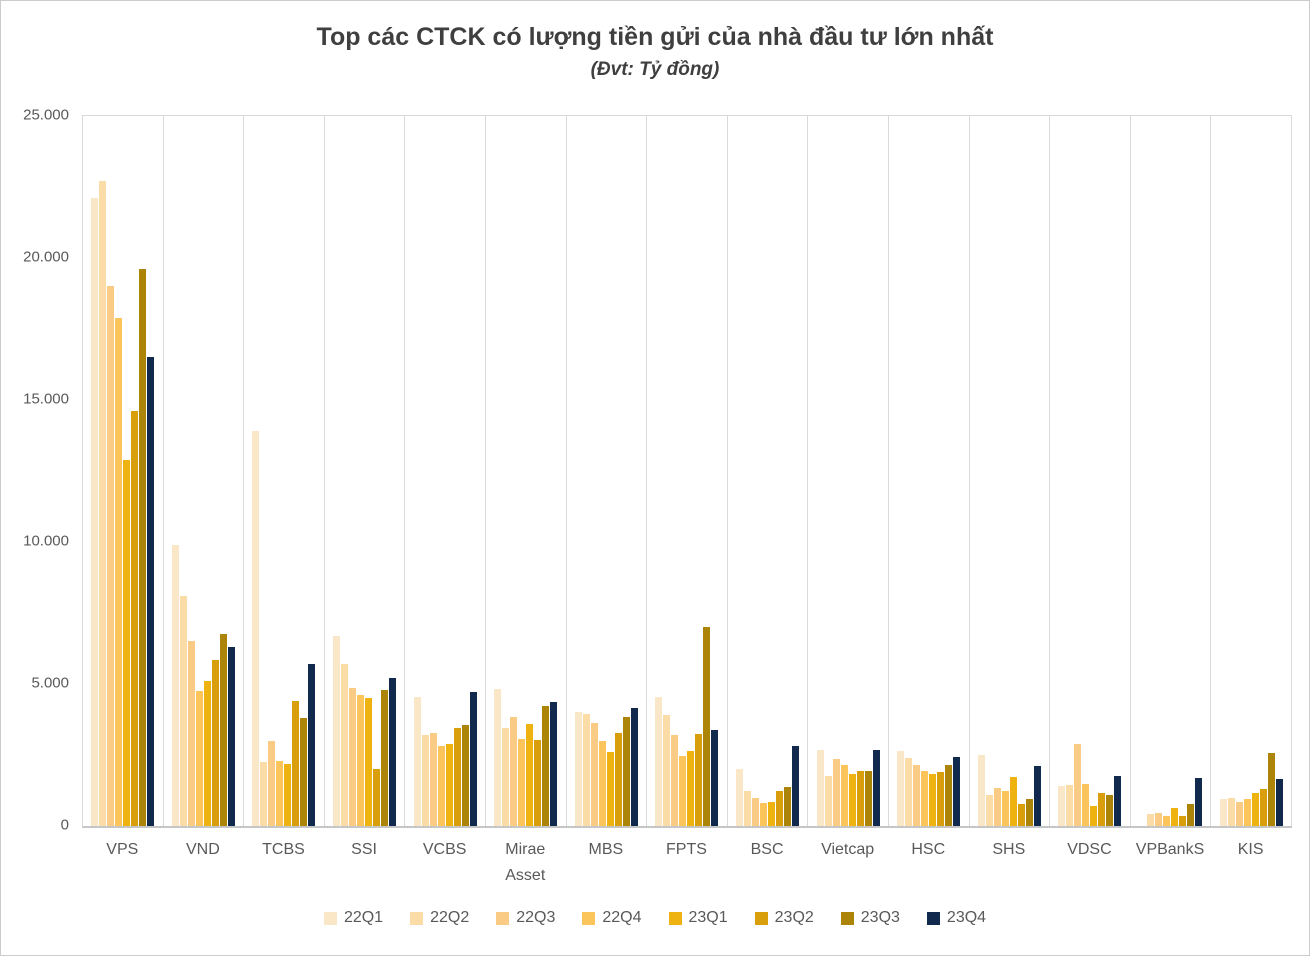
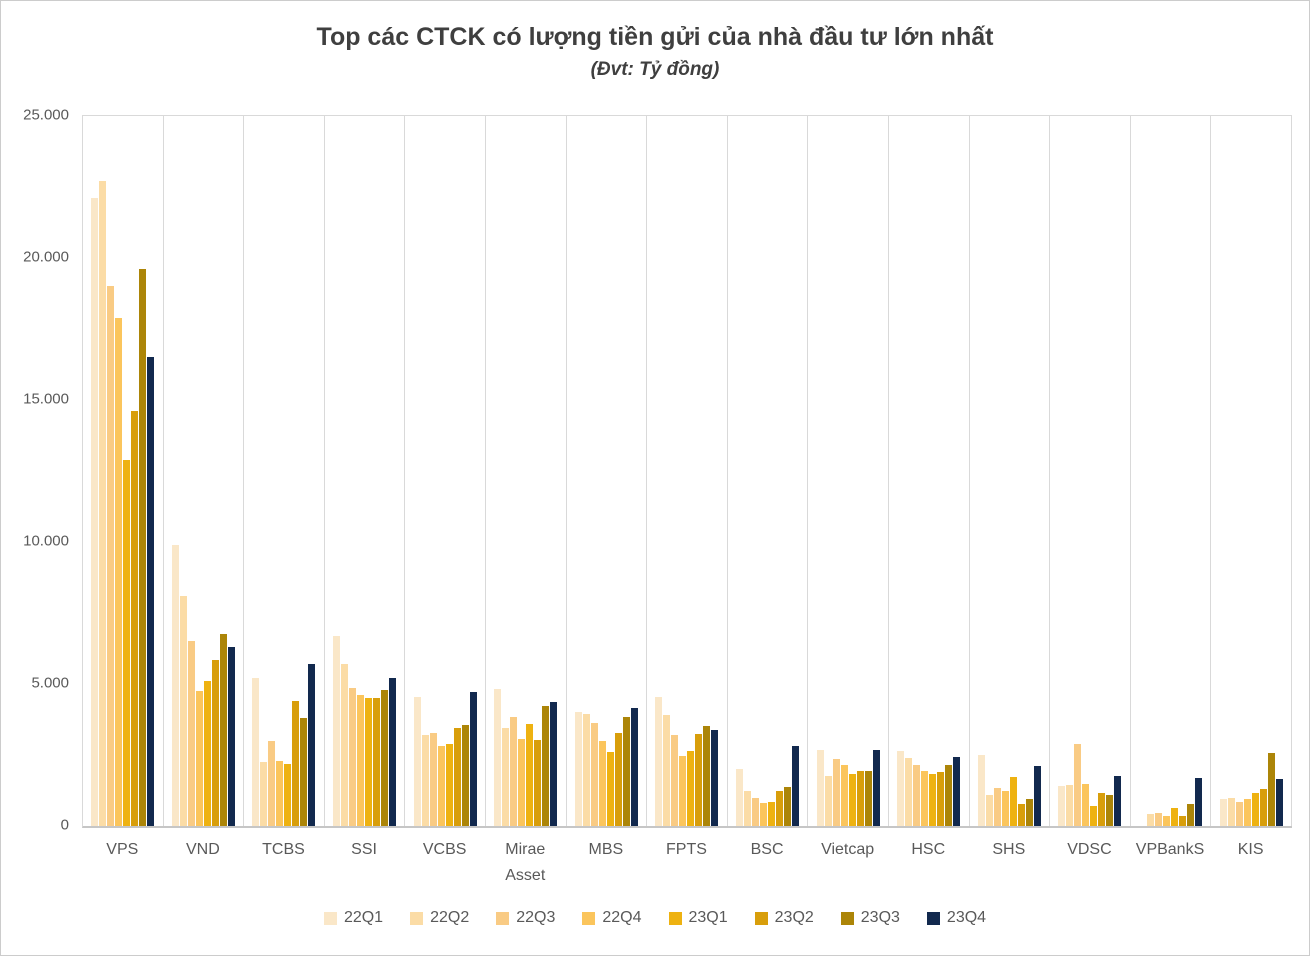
22Q1/TCBS: 13900 -> 5200
23Q2/SSI: 2000 -> 4500
23Q3/FPTS: 7000 -> 3500
